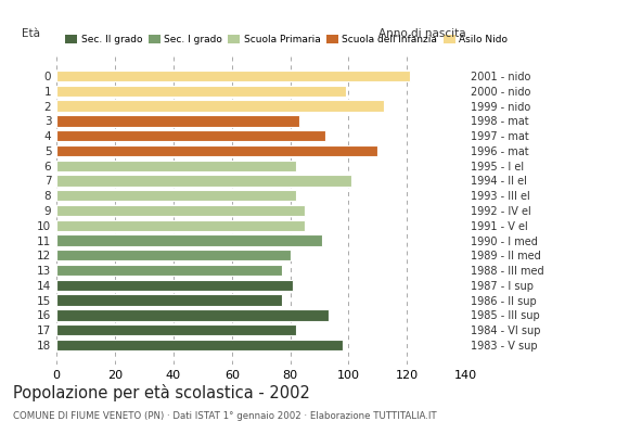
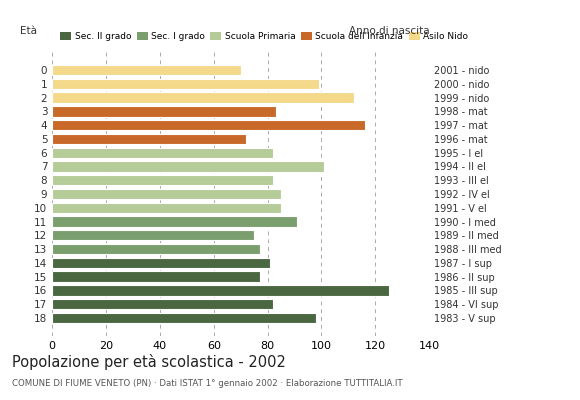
0: 121 -> 70
4: 92 -> 116
5: 110 -> 72
12: 80 -> 75
16: 93 -> 125
